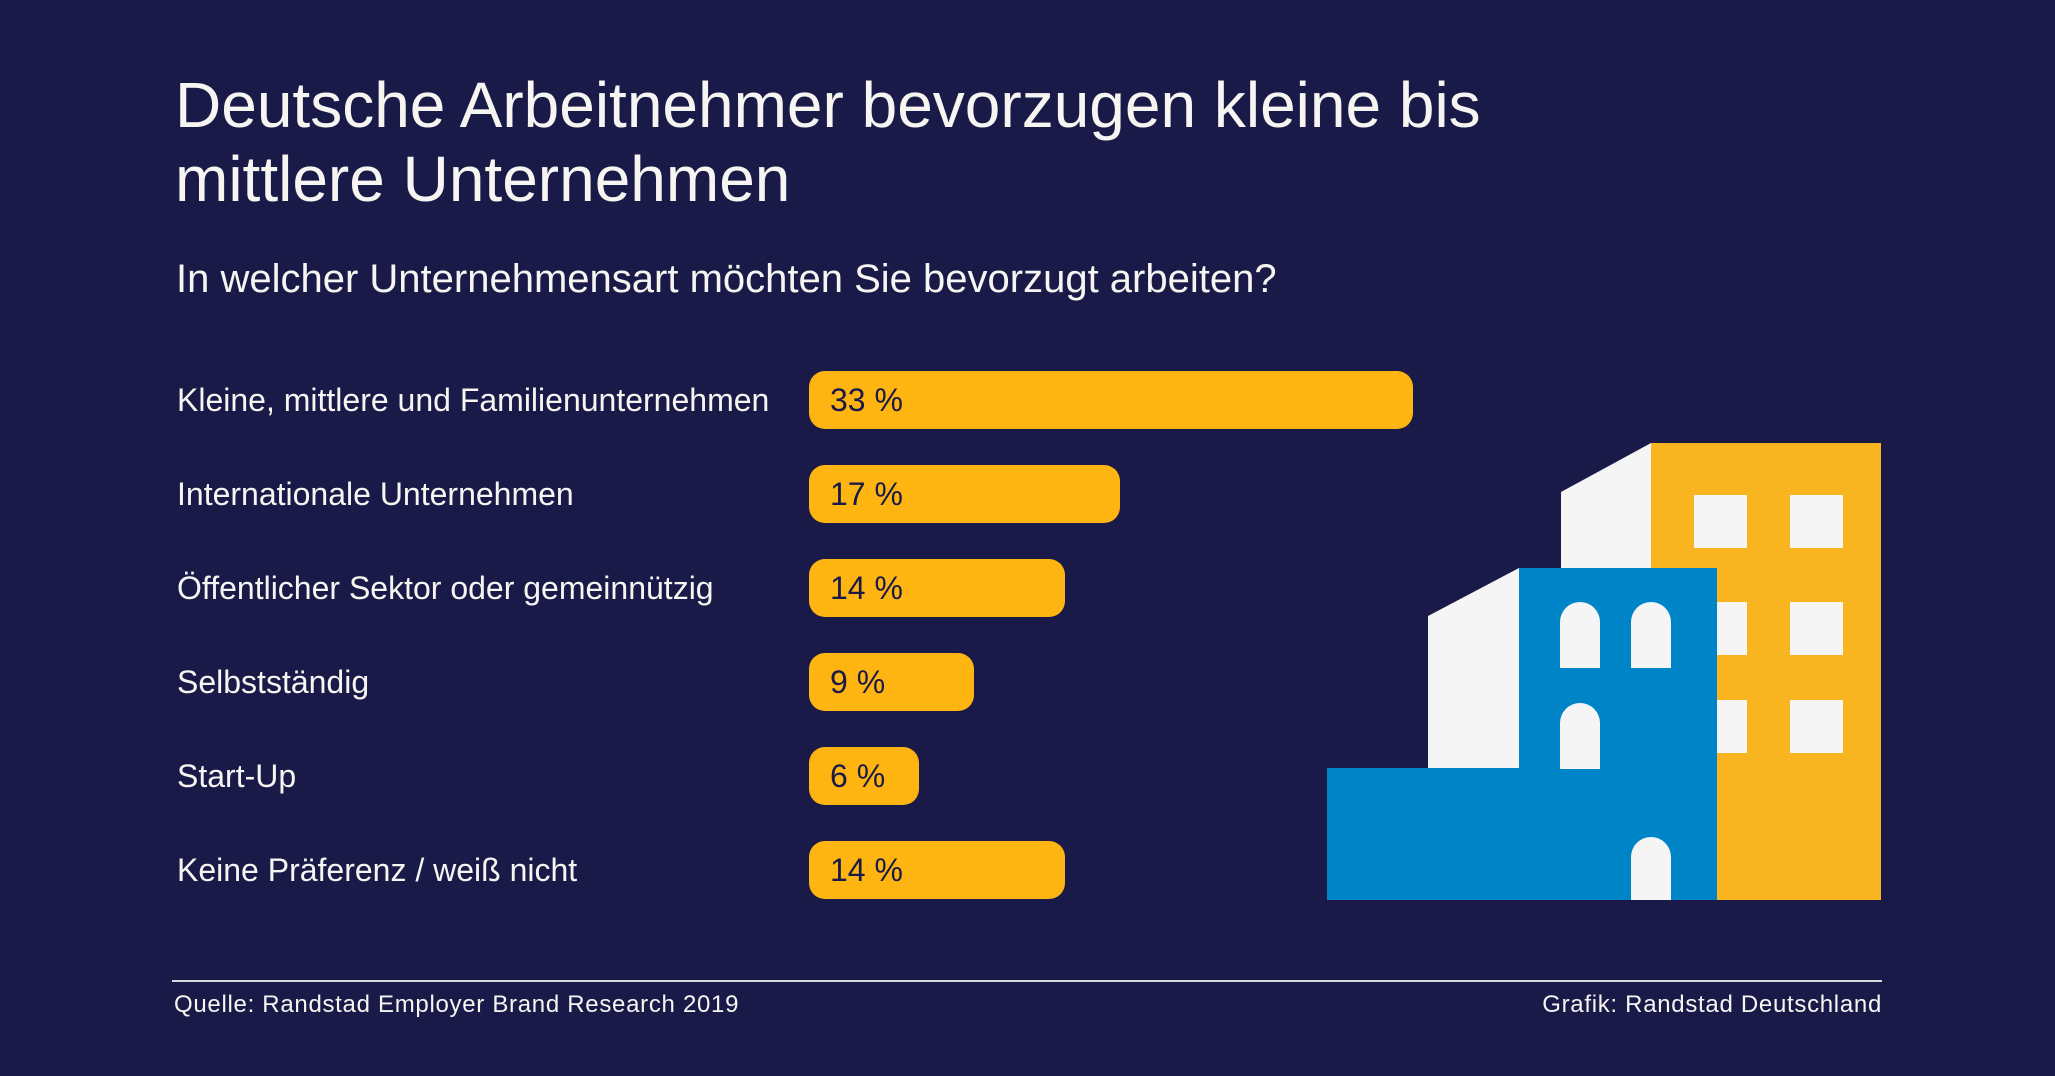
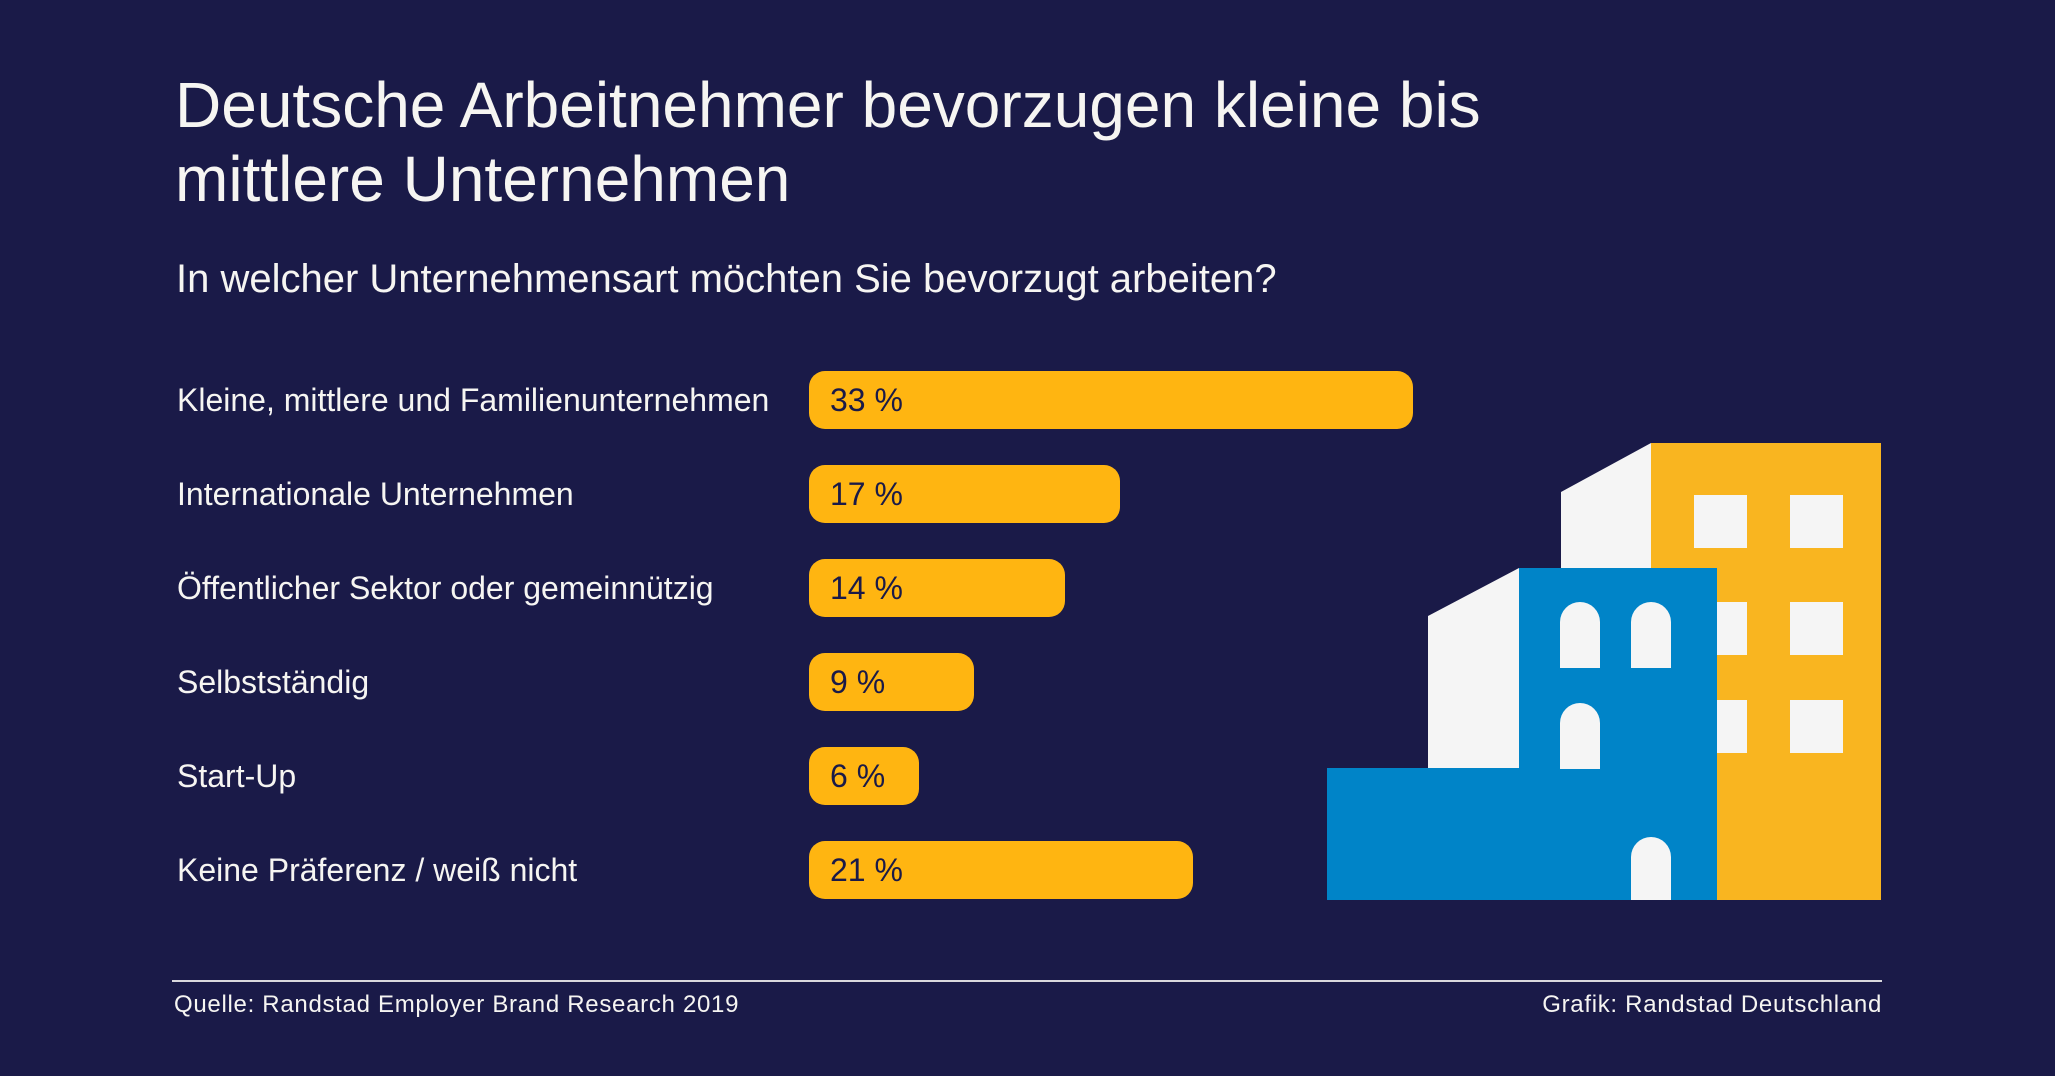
Keine Präferenz / weiß nicht: 14 -> 21
